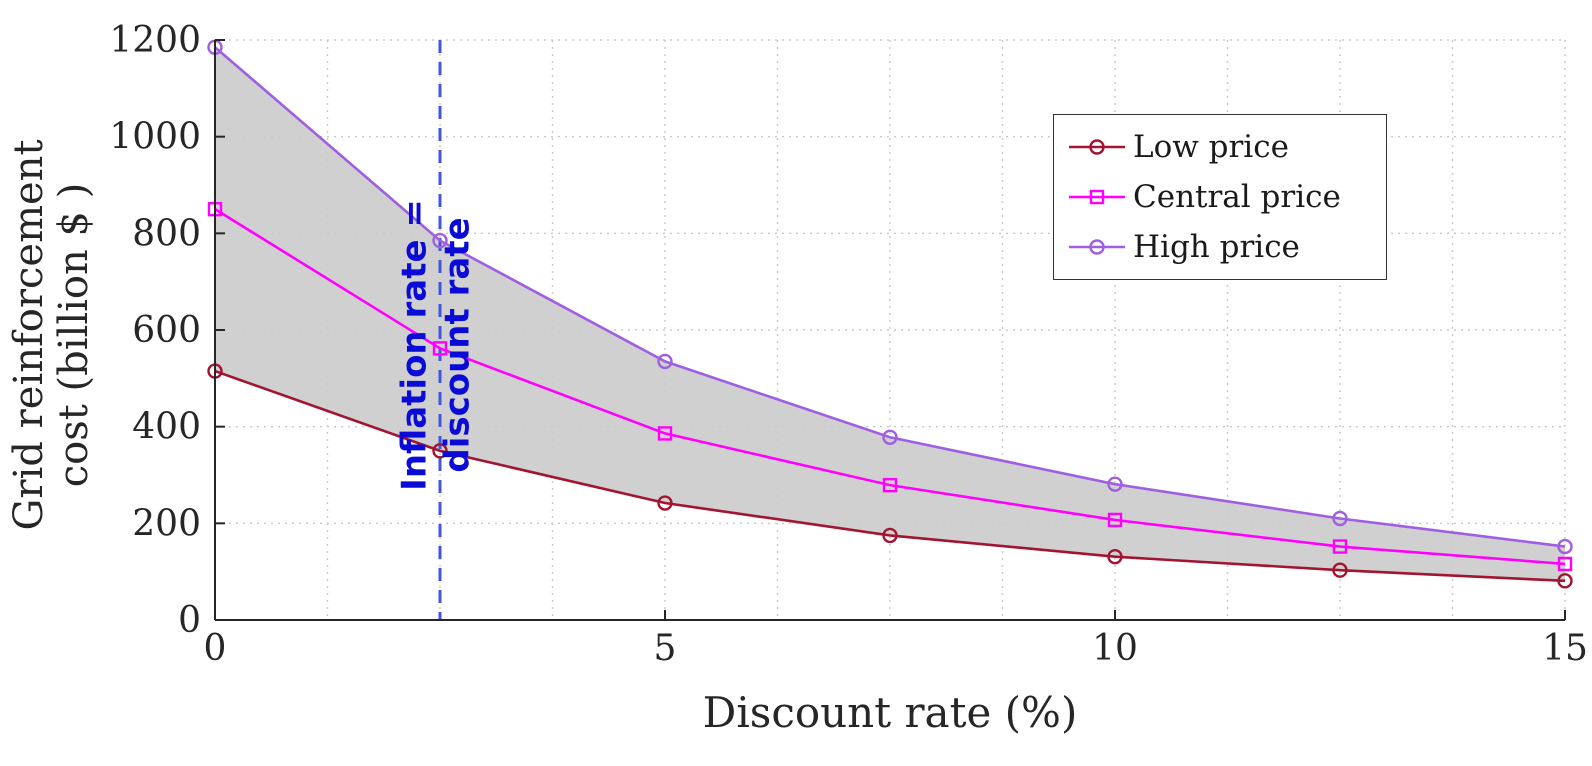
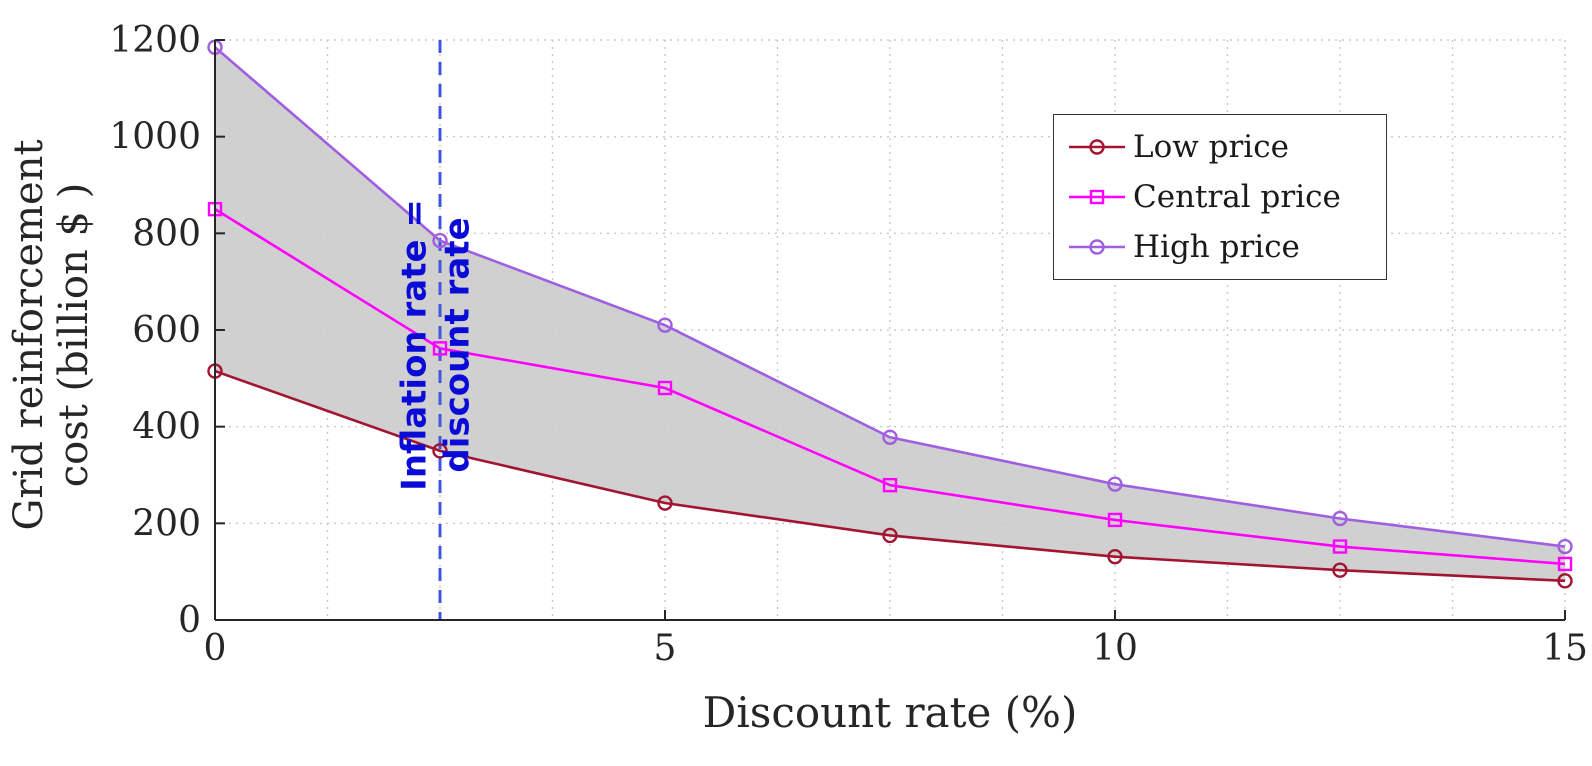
Central price/5: 390 -> 480
High price/5: 540 -> 610
